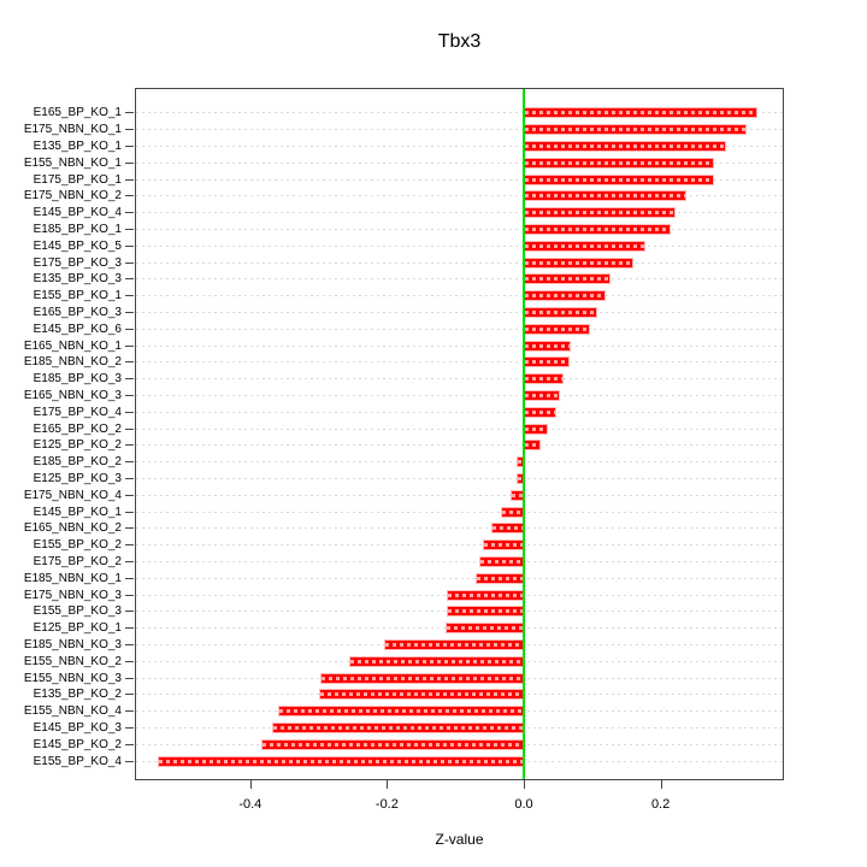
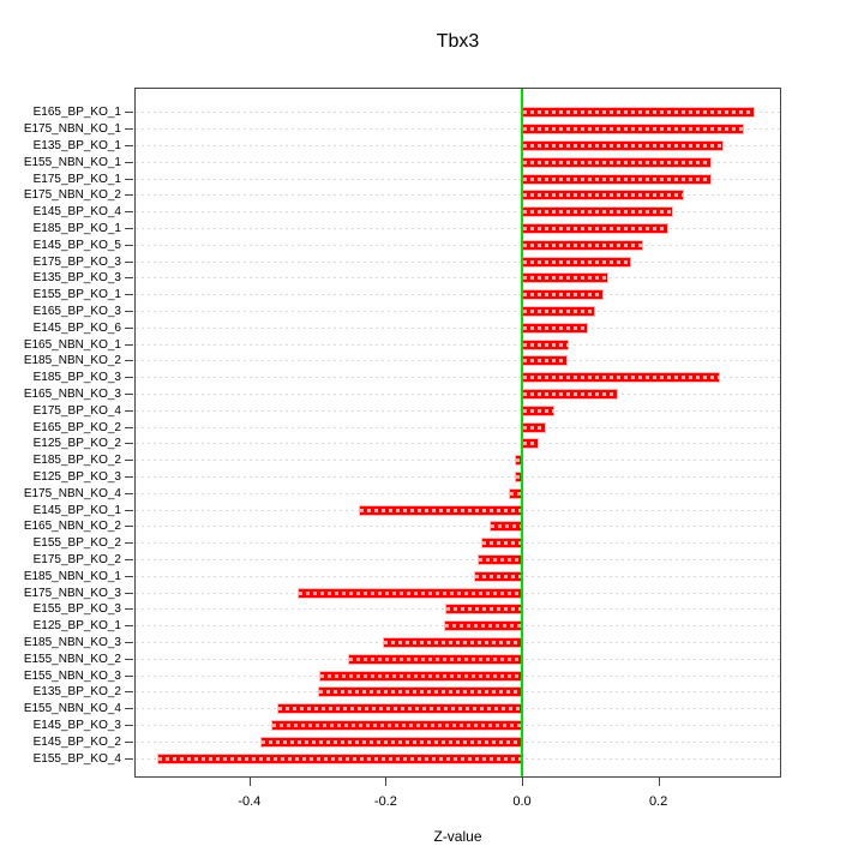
E185_BP_KO_3: 0.06 -> 0.29
E165_NBN_KO_3: 0.05 -> 0.14
E145_BP_KO_1: -0.03 -> -0.24
E175_NBN_KO_3: -0.11 -> -0.33
